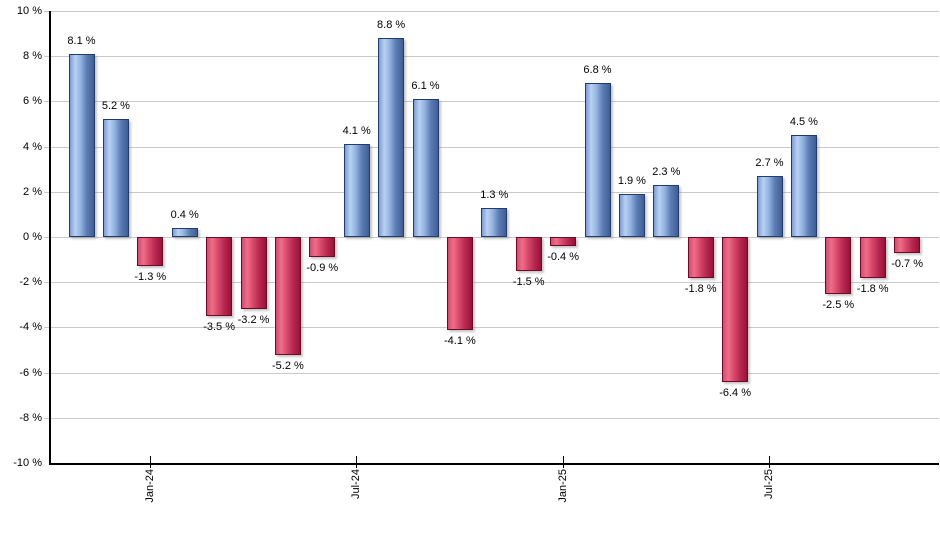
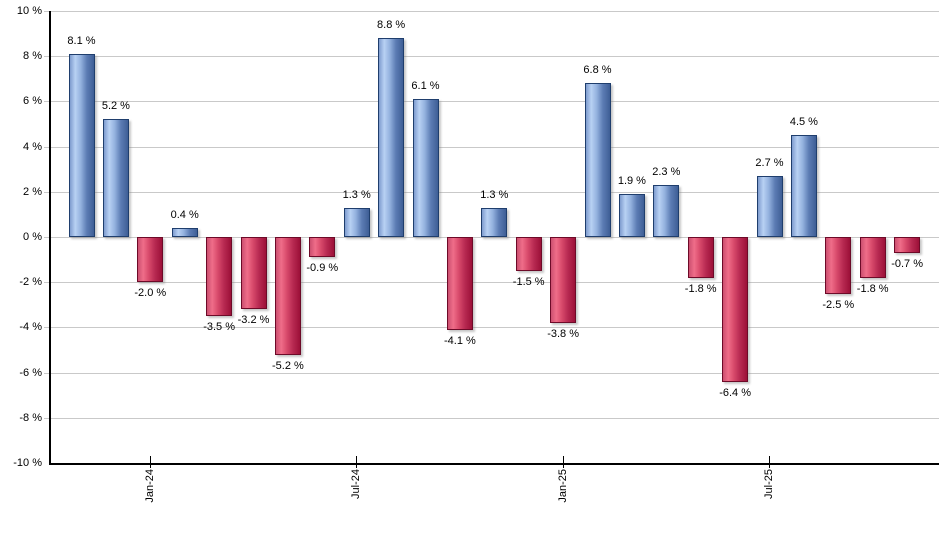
Jan-24: -1.3 -> -2.0
Jul-24: 4.1 -> 1.3
Jan-25: -0.4 -> -3.8
